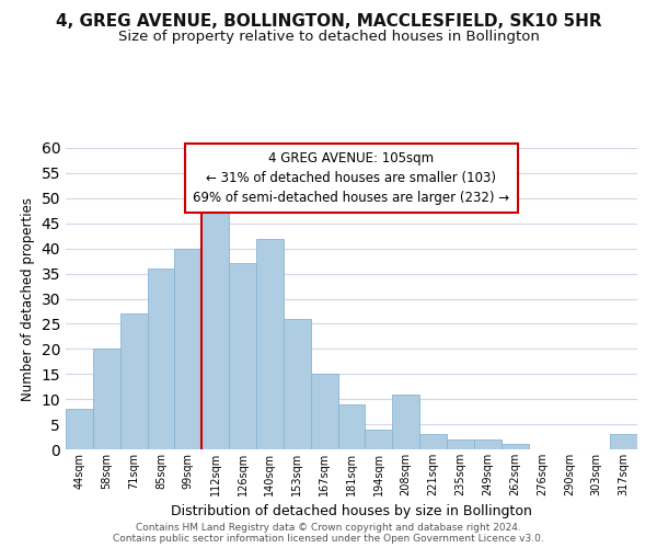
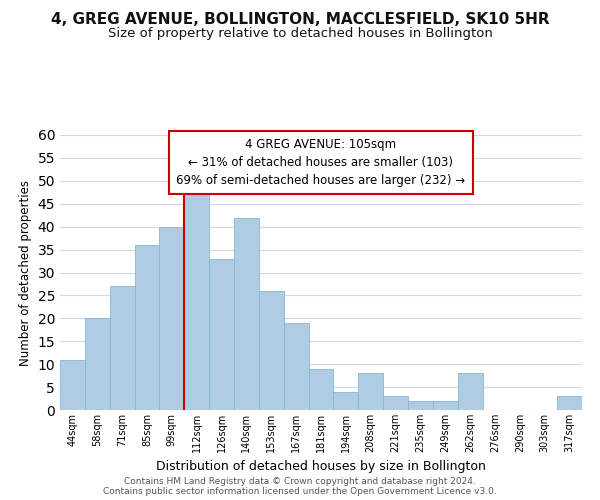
44sqm: 8 -> 11
126sqm: 37 -> 33
167sqm: 15 -> 19
208sqm: 11 -> 8
262sqm: 1 -> 8
